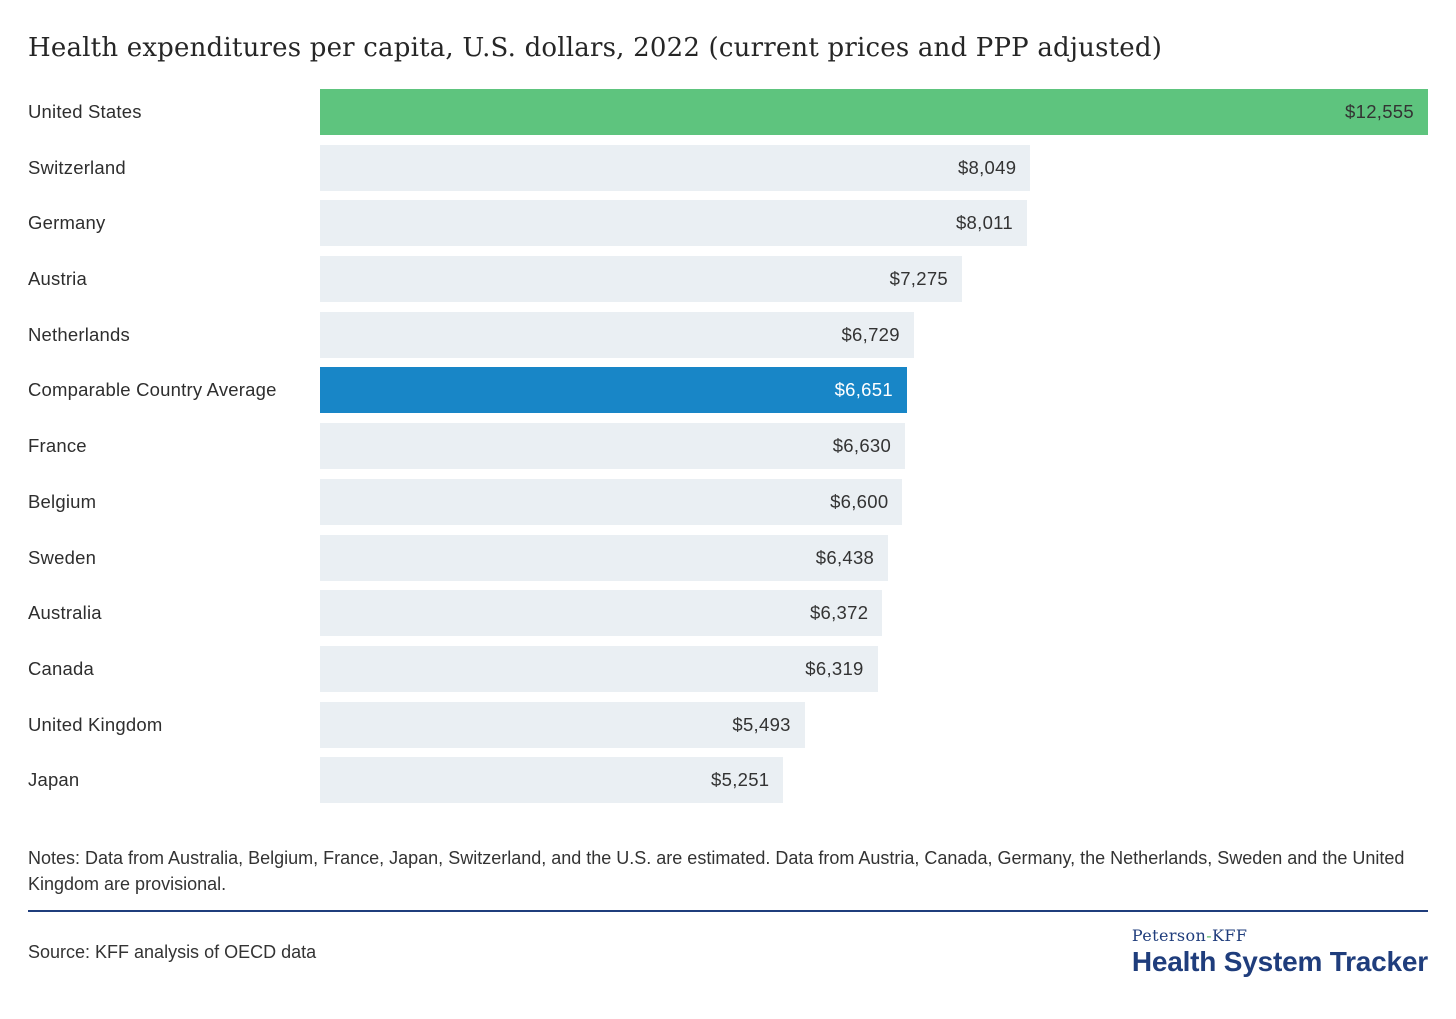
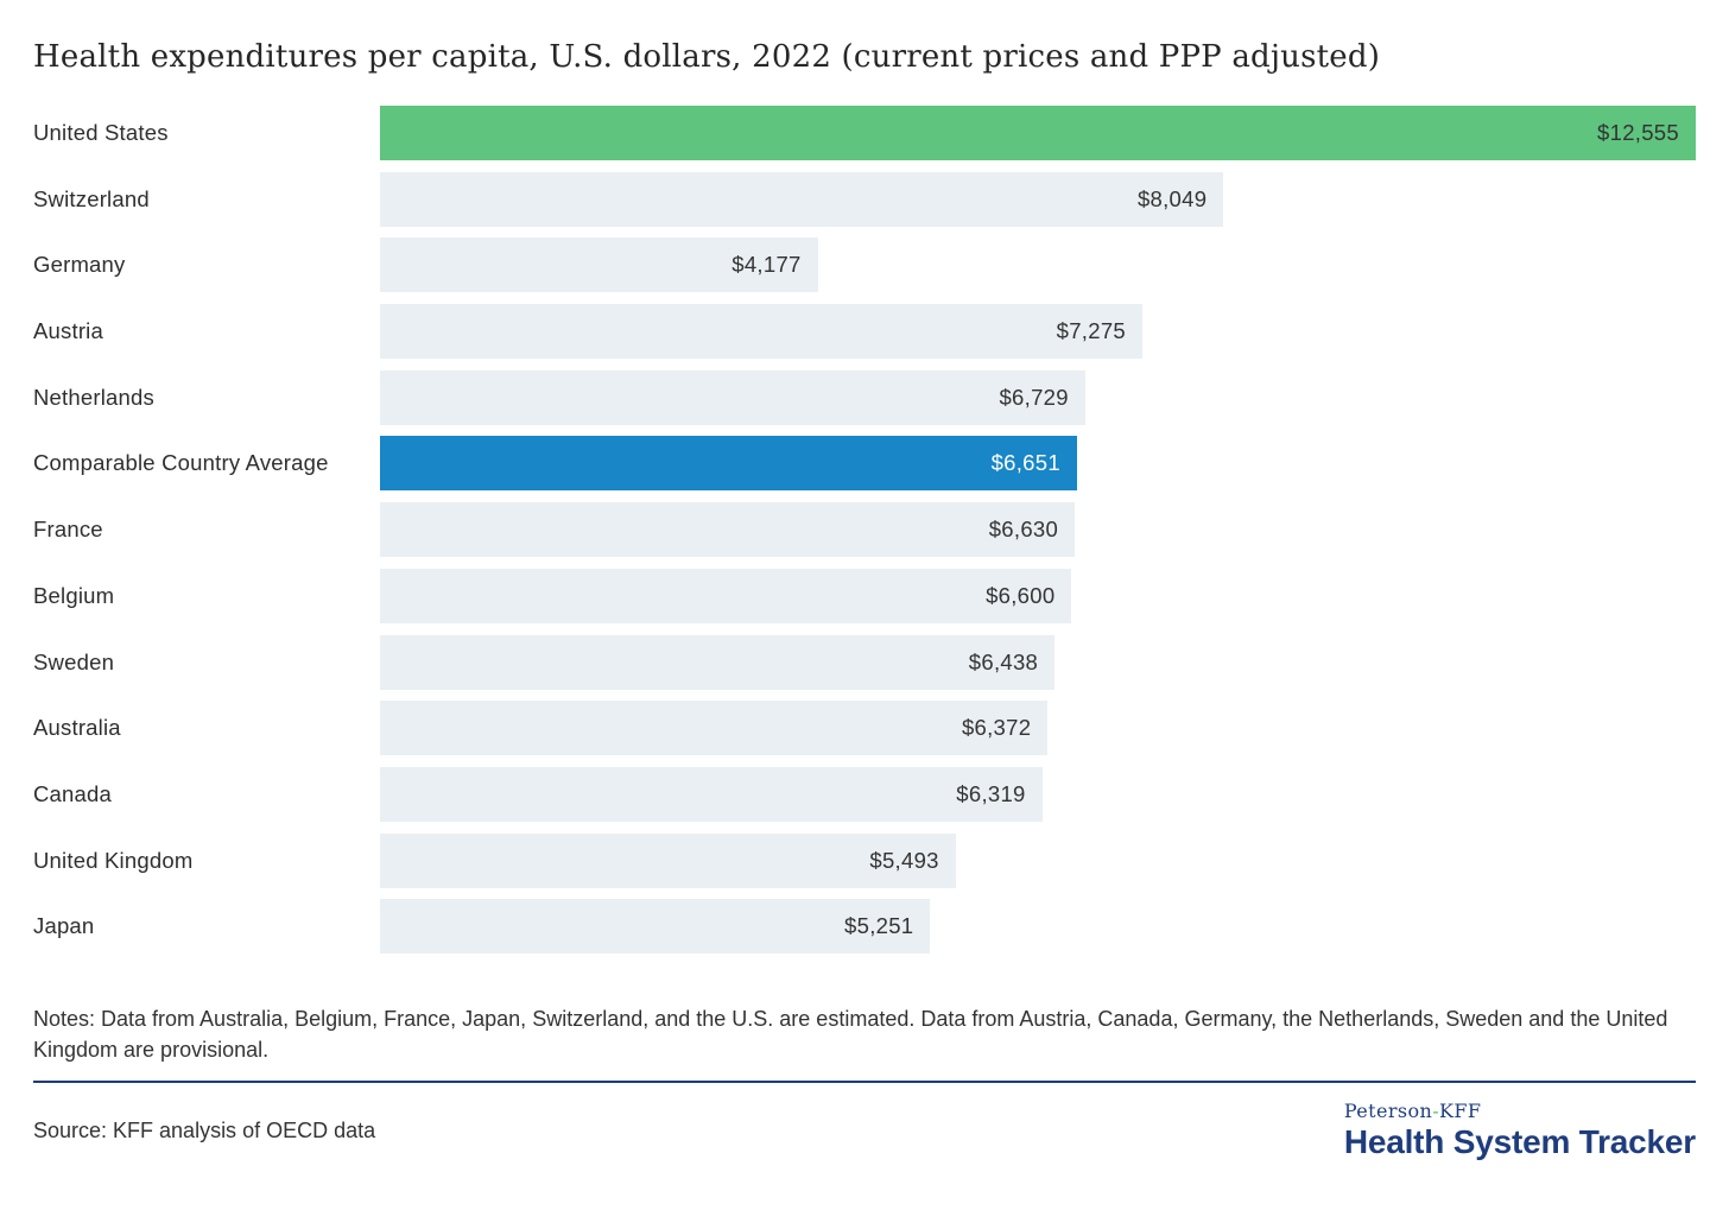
Germany: $8,011 -> $4,177
